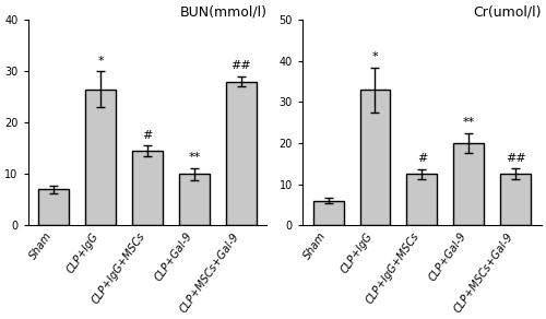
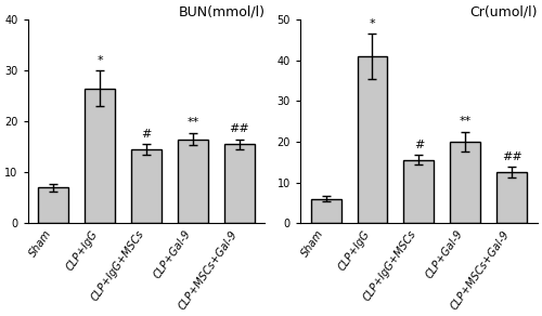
BUN(mmol/l)/CLP+Gal-9: 10.0 -> 16.5
BUN(mmol/l)/CLP+MSCs+Gal-9: 28.0 -> 15.5
Cr(umol/l)/CLP+IgG: 33.0 -> 41.0
Cr(umol/l)/CLP+IgG+MSCs: 12.5 -> 15.5
